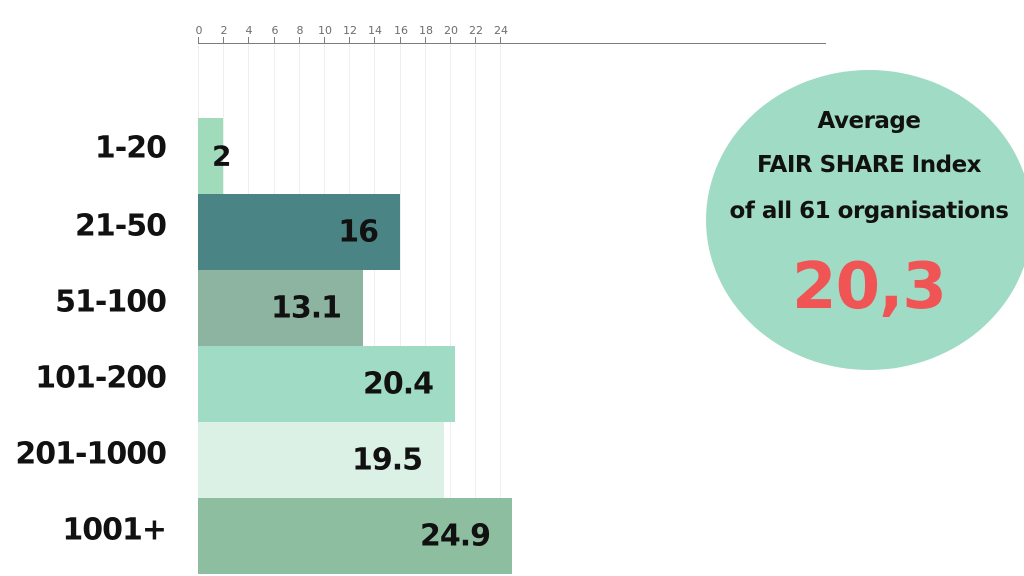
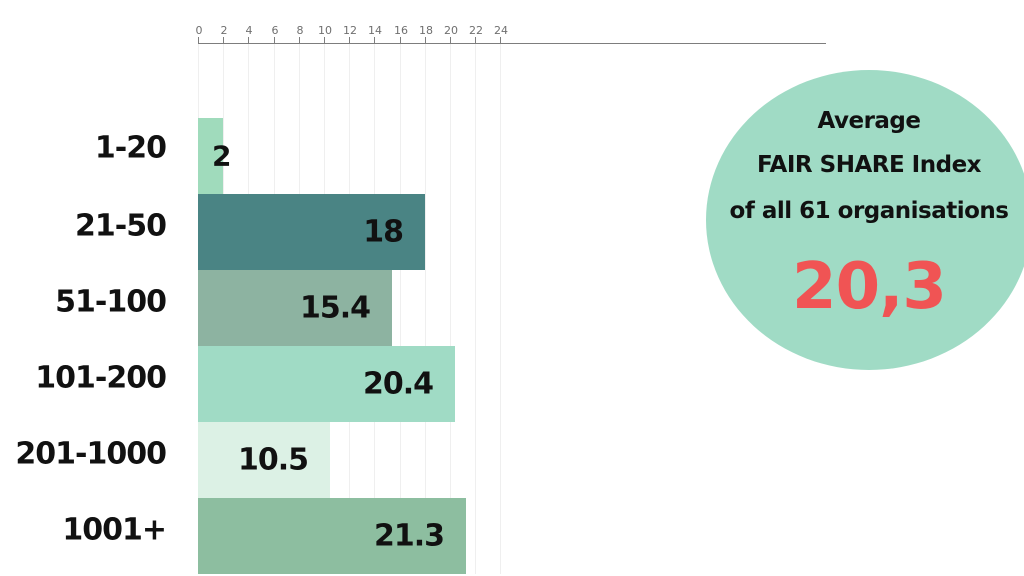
21-50: 16 -> 18
51-100: 13.1 -> 15.4
201-1000: 19.5 -> 10.5
1001+: 24.9 -> 21.3
